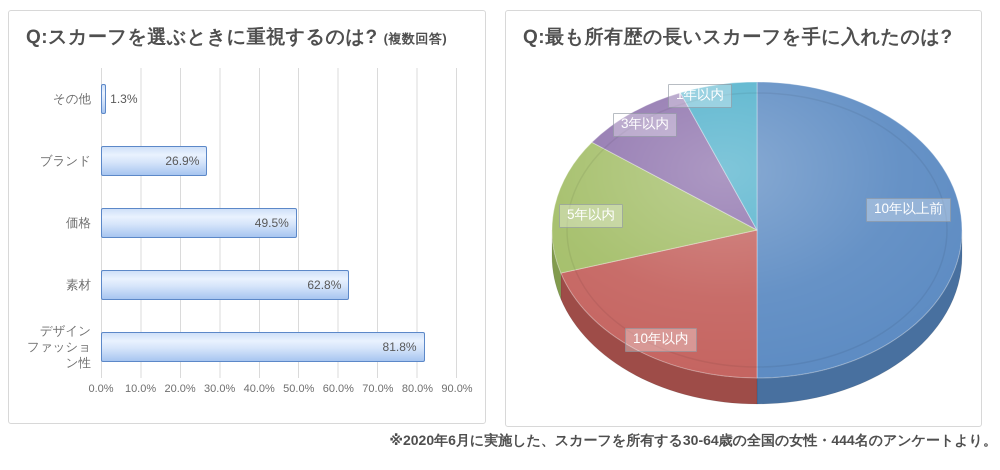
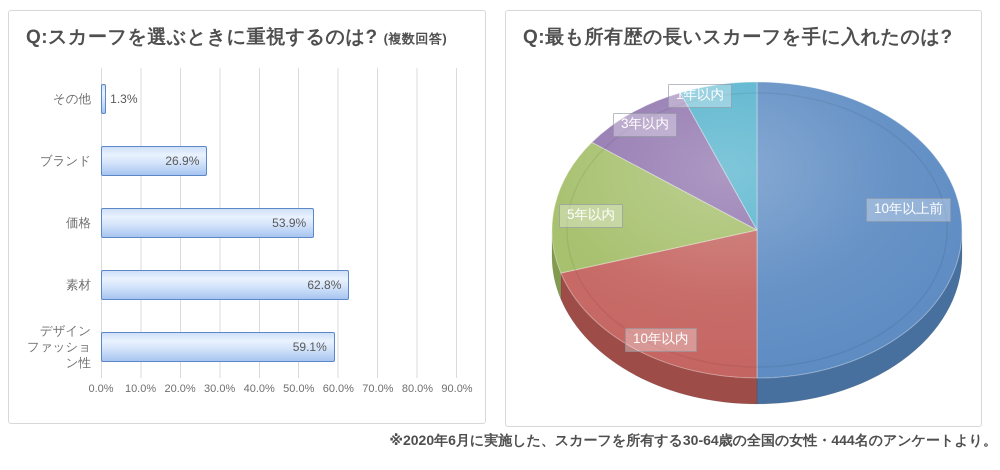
Q:スカーフを選ぶときに重視するのは?(複数回答)/価格: 49.5% -> 53.9%
Q:スカーフを選ぶときに重視するのは?(複数回答)/デザイン ファッション性: 81.8% -> 59.1%
